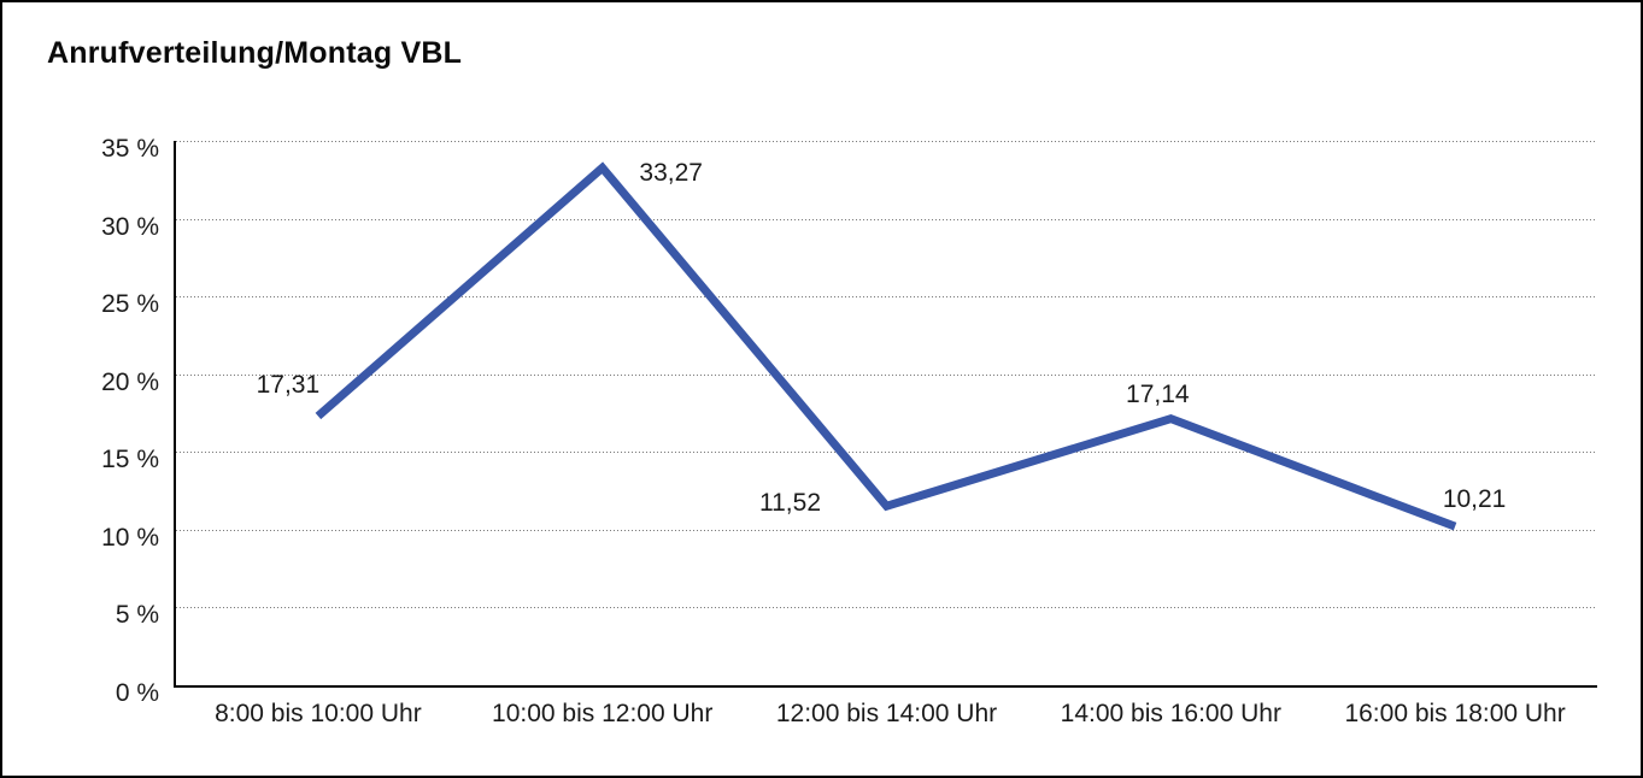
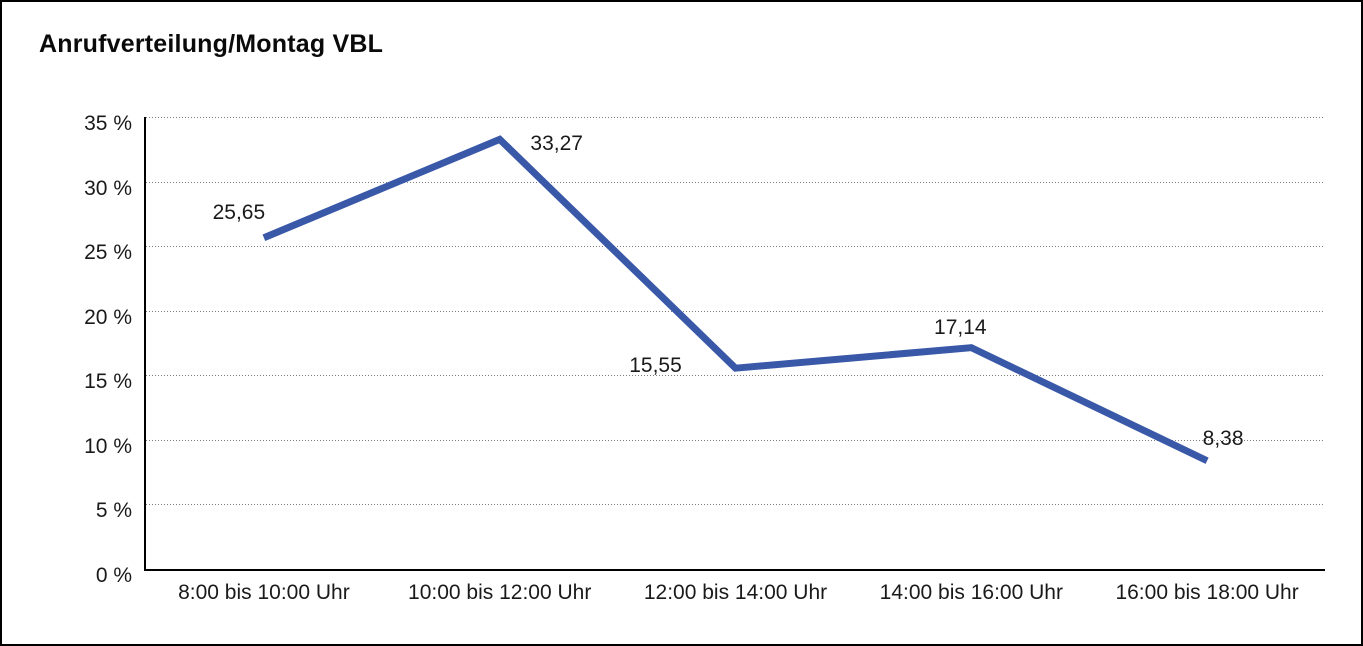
8:00 bis 10:00 Uhr: 17,31 -> 25,65
12:00 bis 14:00 Uhr: 11,52 -> 15,55
16:00 bis 18:00 Uhr: 10,21 -> 8,38
